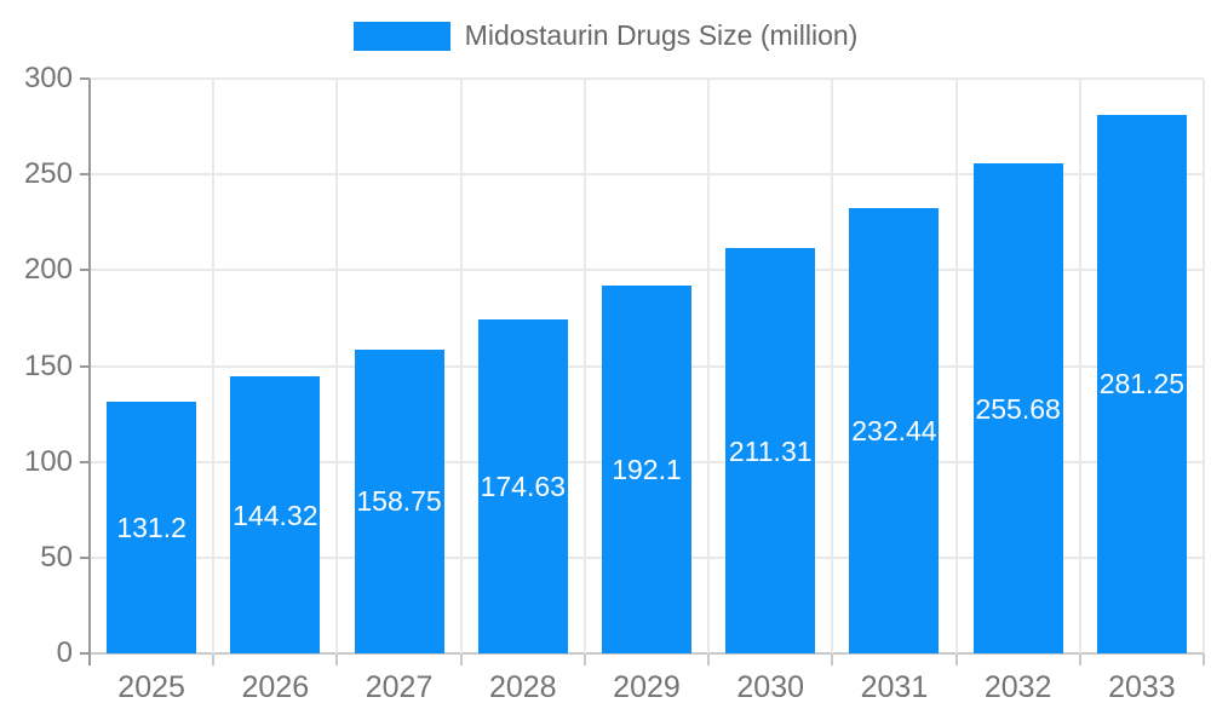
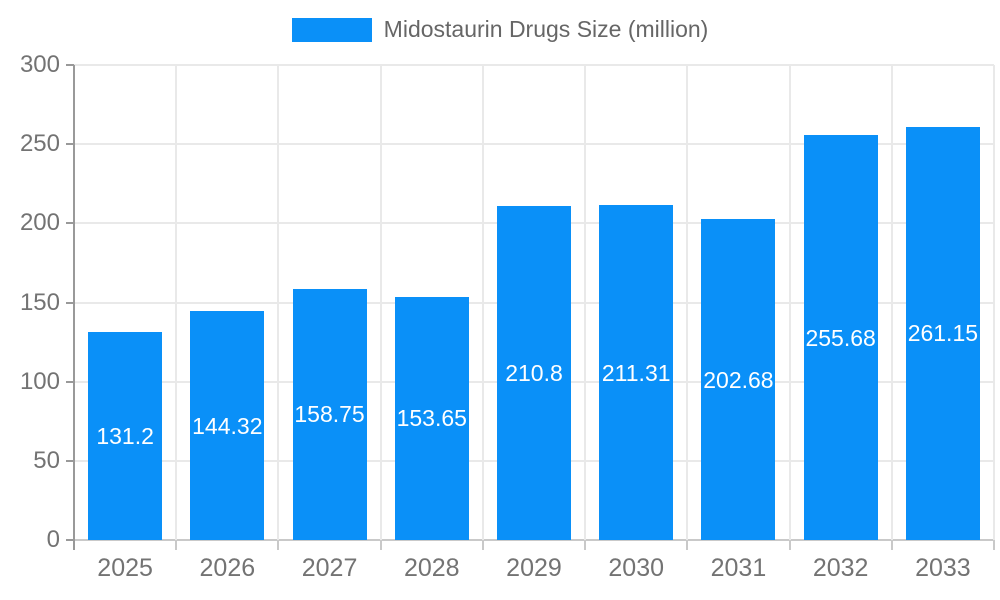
2028: 174.63 -> 153.65
2029: 192.1 -> 210.8
2031: 232.44 -> 202.68
2033: 281.25 -> 261.15
